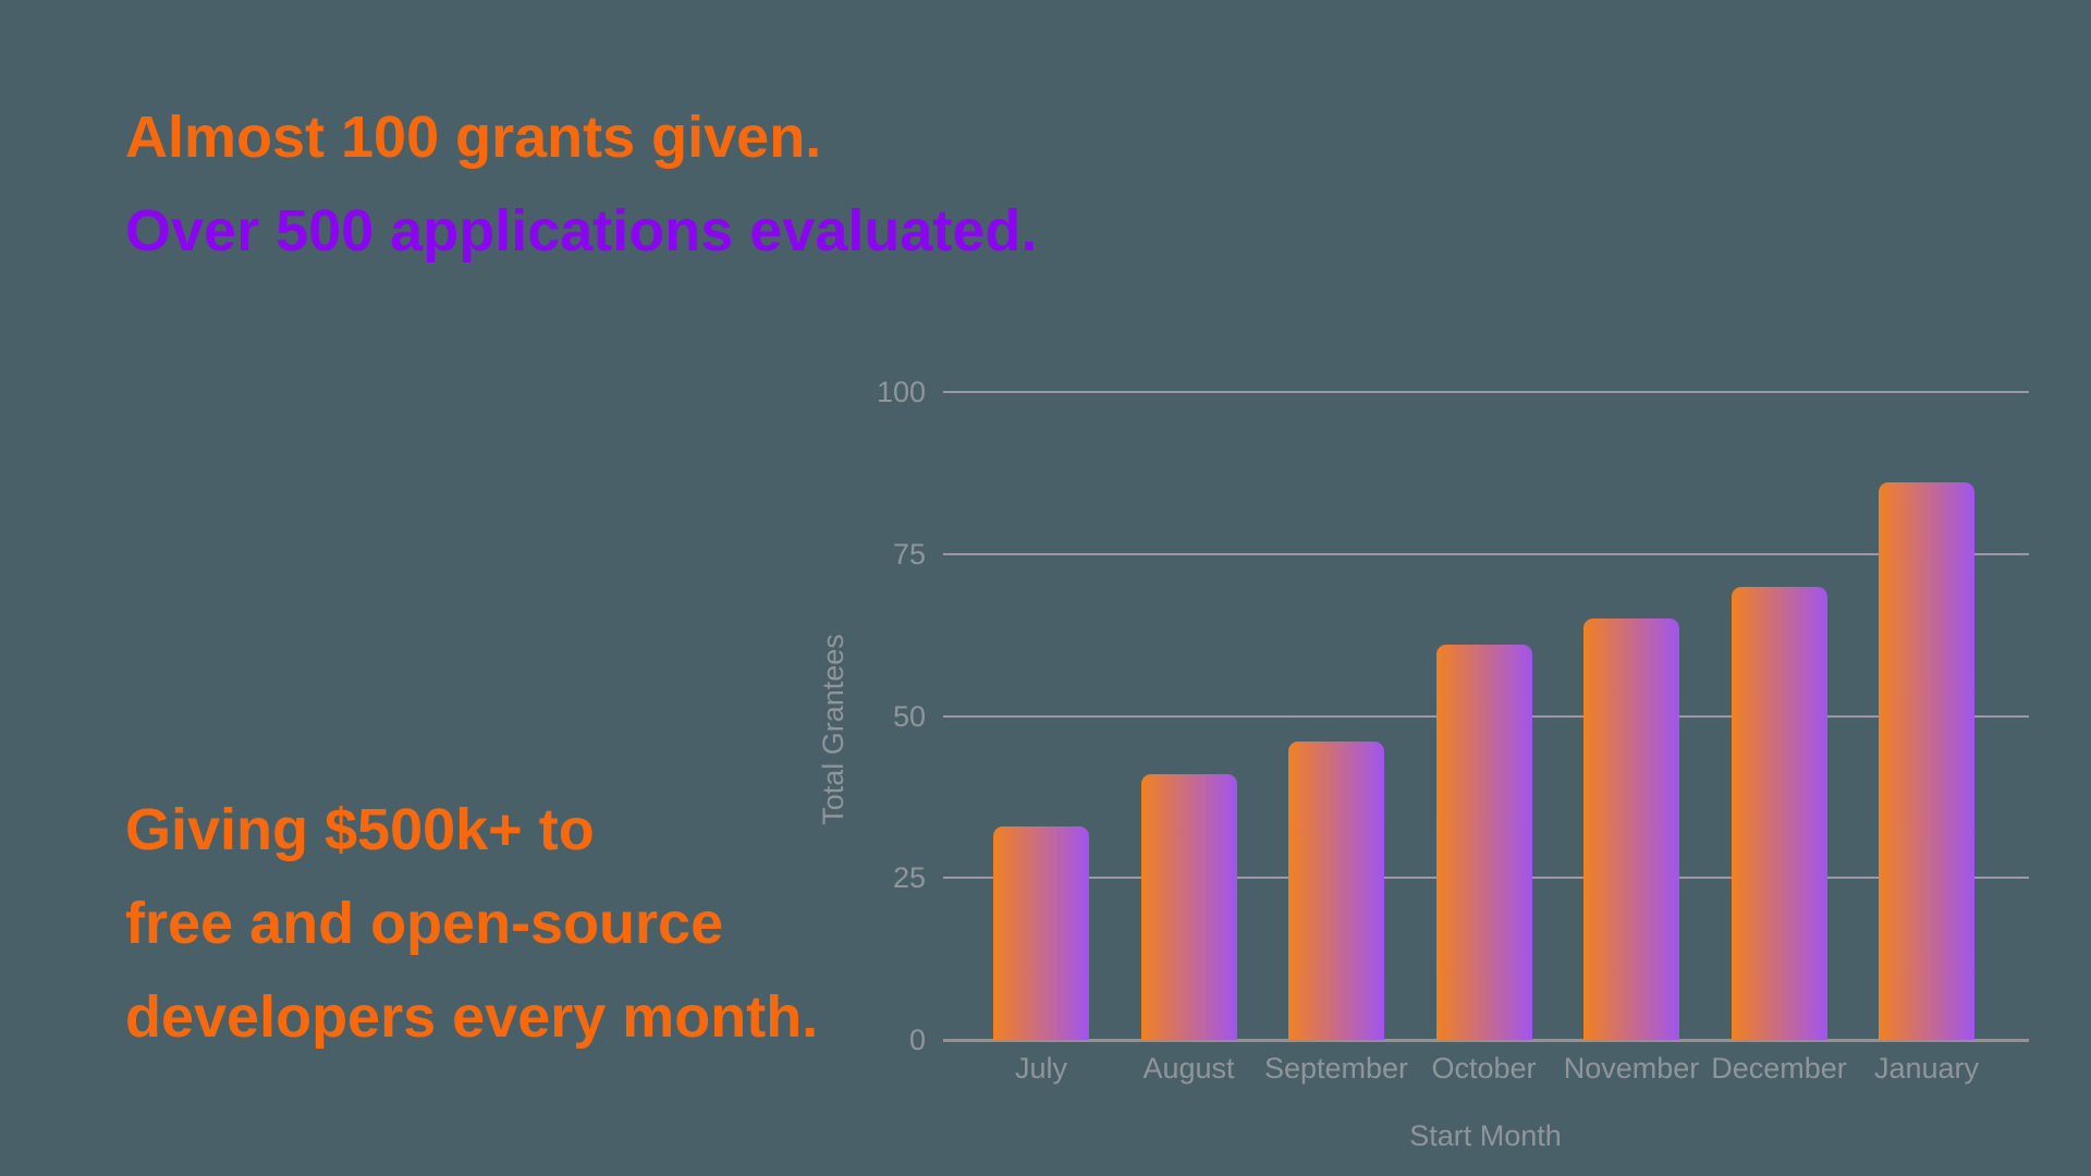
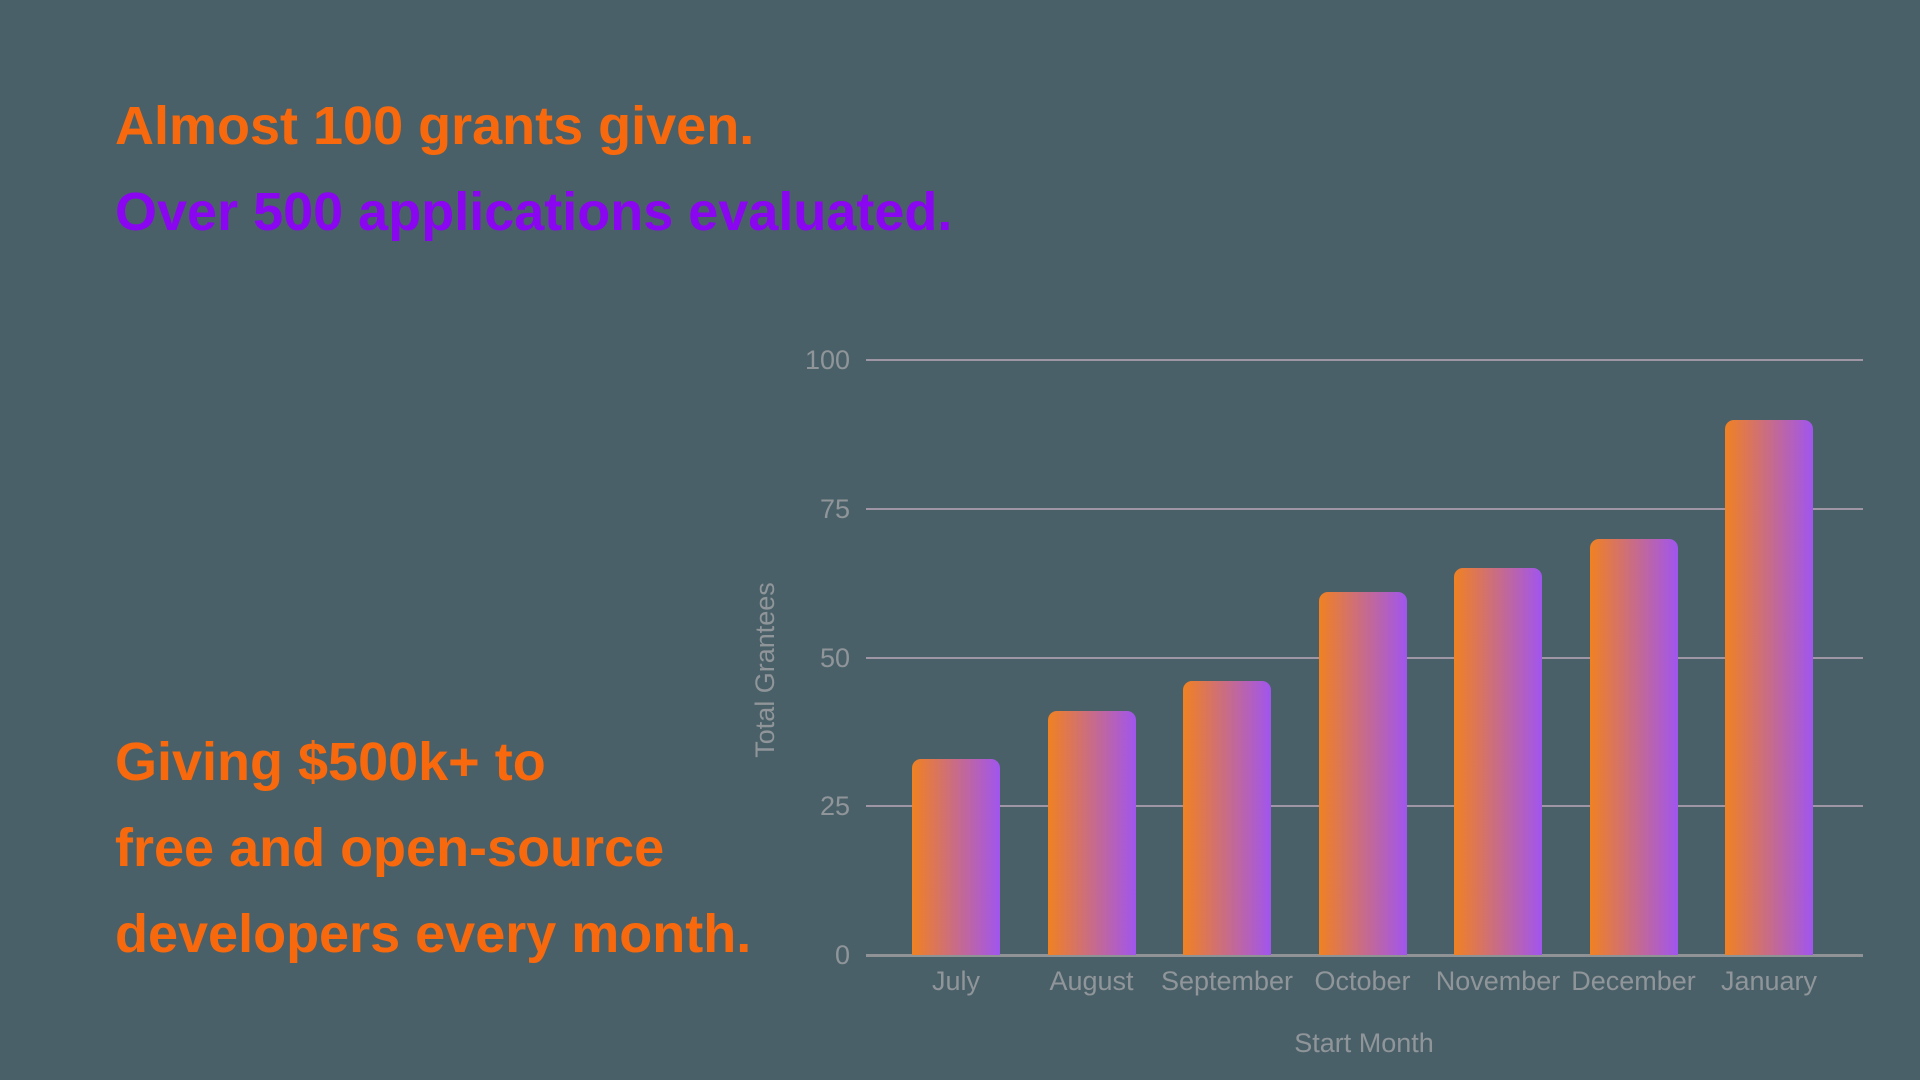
January: 86 -> 90
